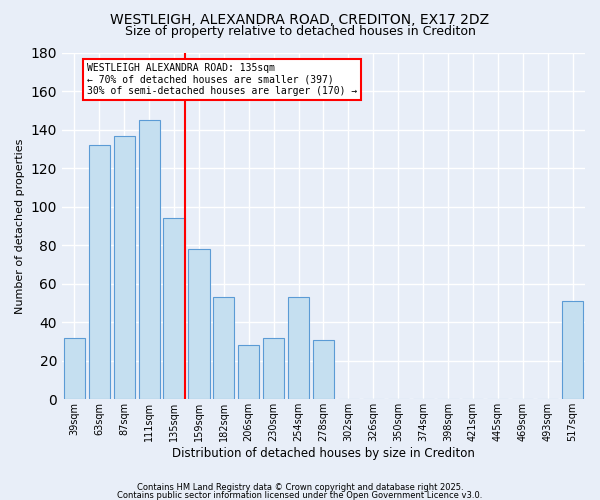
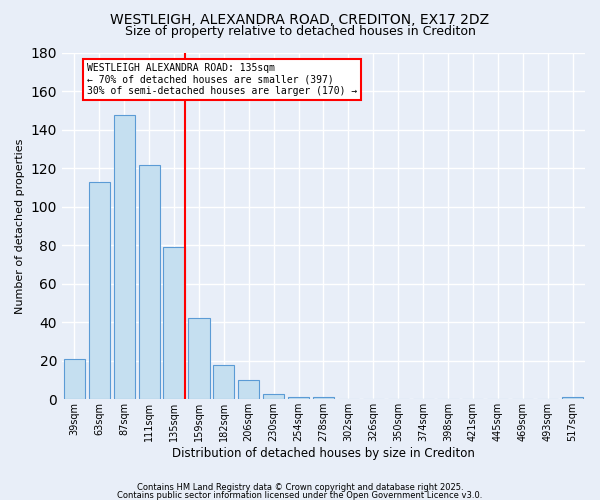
39sqm: 32 -> 21
63sqm: 132 -> 113
87sqm: 137 -> 148
111sqm: 145 -> 122
135sqm: 94 -> 79
159sqm: 78 -> 42
182sqm: 53 -> 18
206sqm: 28 -> 10
230sqm: 32 -> 3
254sqm: 53 -> 1
278sqm: 31 -> 1
517sqm: 51 -> 1
